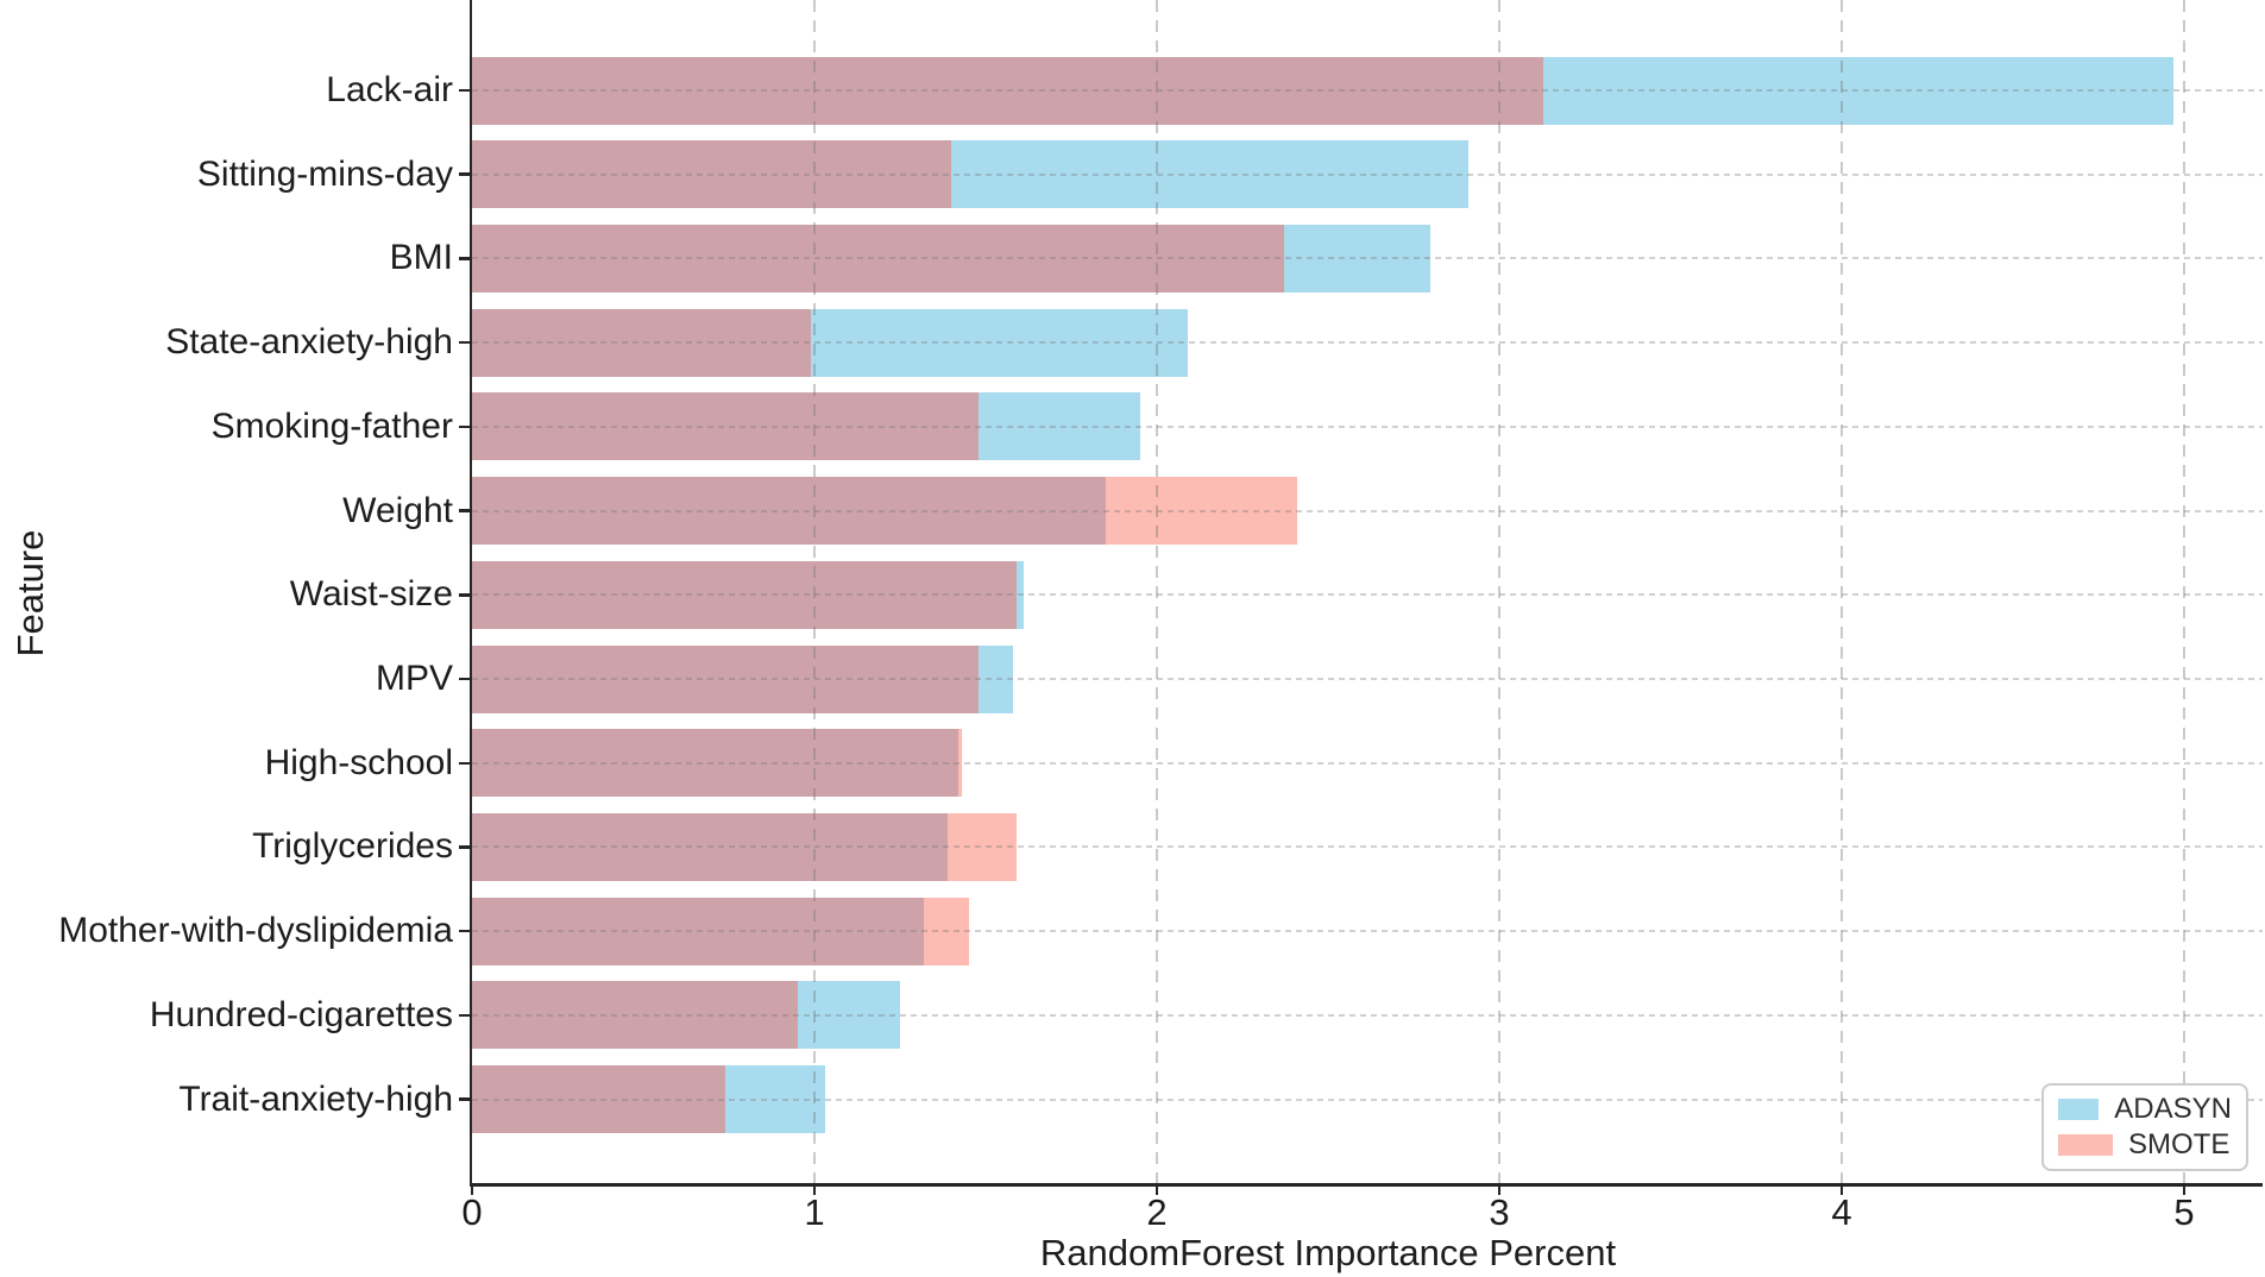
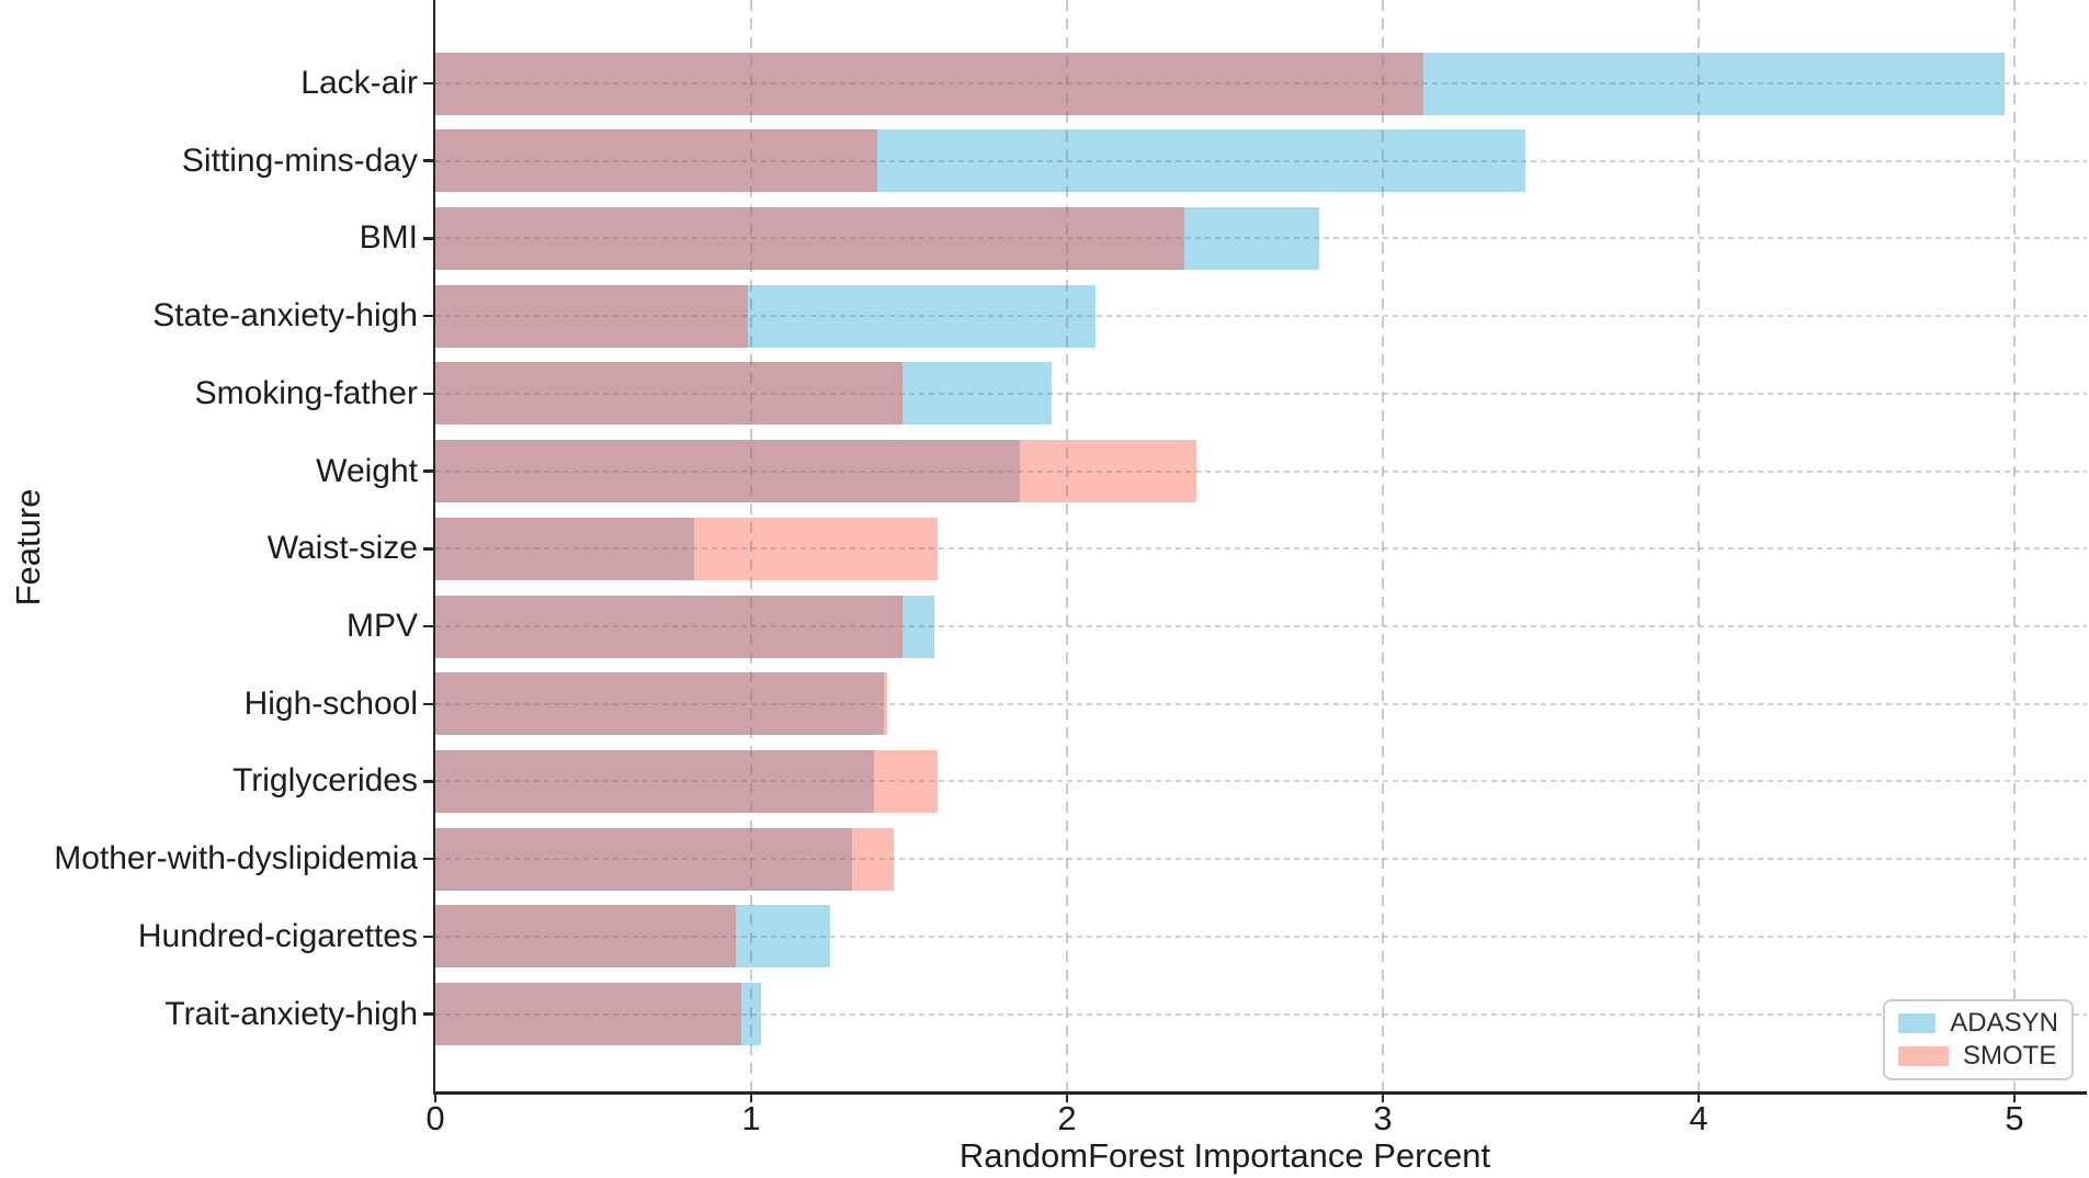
ADASYN/Sitting-mins-day: 2.91 -> 3.45
ADASYN/Waist-size: 1.61 -> 0.82
SMOTE/Trait-anxiety-high: 0.74 -> 0.97
